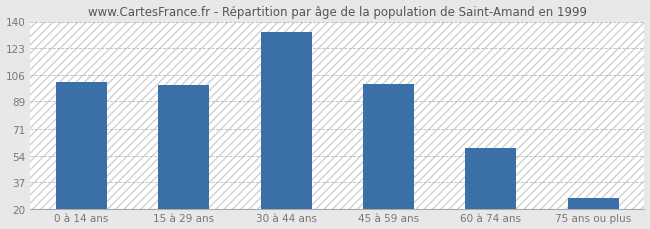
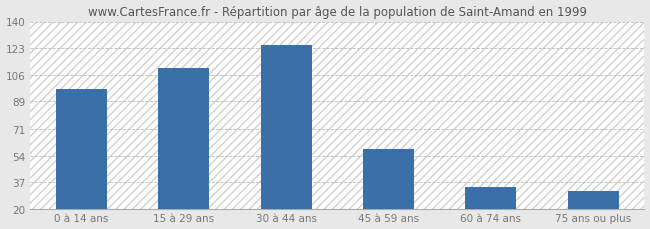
0 à 14 ans: 101 -> 97
15 à 29 ans: 99 -> 110
30 à 44 ans: 133 -> 125
45 à 59 ans: 100 -> 58
60 à 74 ans: 59 -> 34
75 ans ou plus: 27 -> 31
